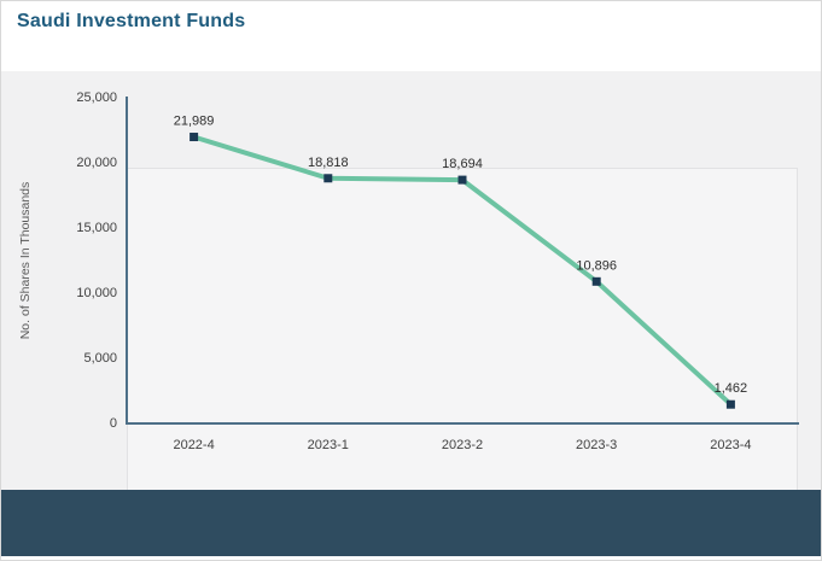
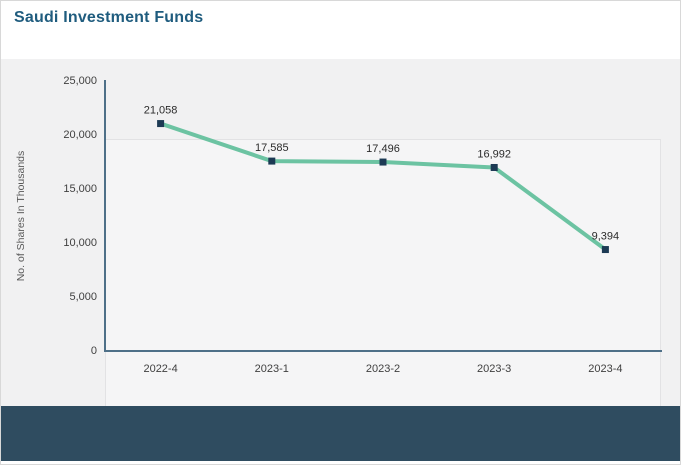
2022-4: 21,989 -> 21,058
2023-1: 18,818 -> 17,585
2023-2: 18,694 -> 17,496
2023-3: 10,896 -> 16,992
2023-4: 1,462 -> 9,394
